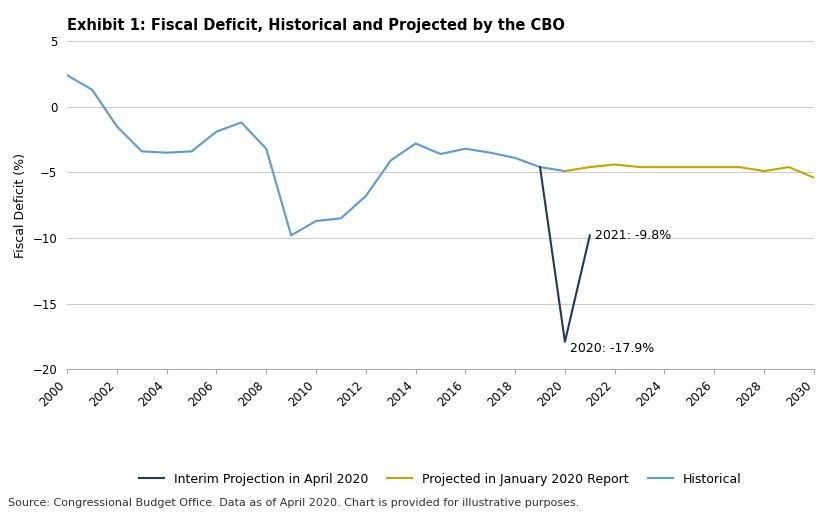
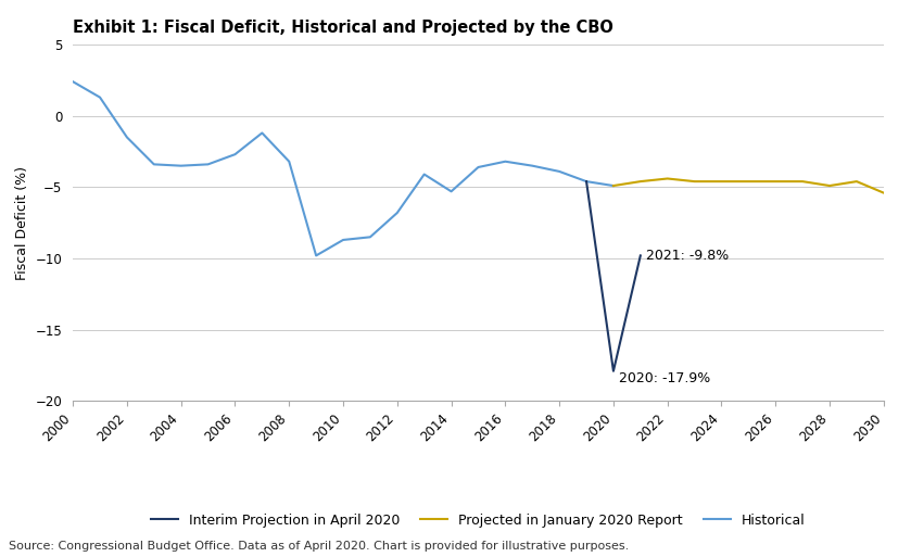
Historical/2006: -1.9 -> -2.7
Historical/2014: -2.8 -> -5.3
